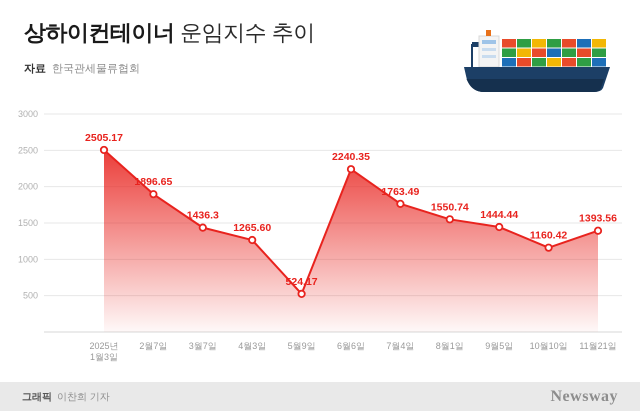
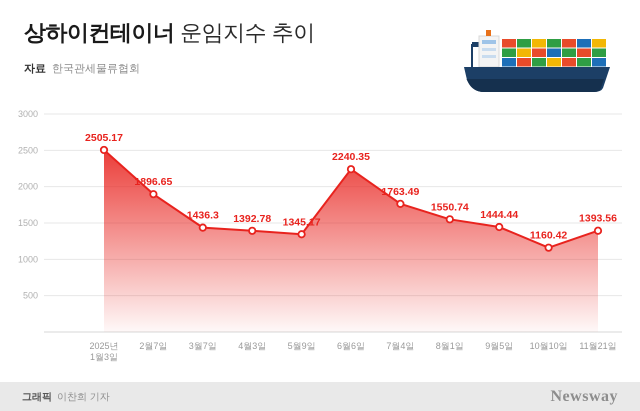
4월3일: 1265.60 -> 1392.78
5월9일: 524.17 -> 1345.17
